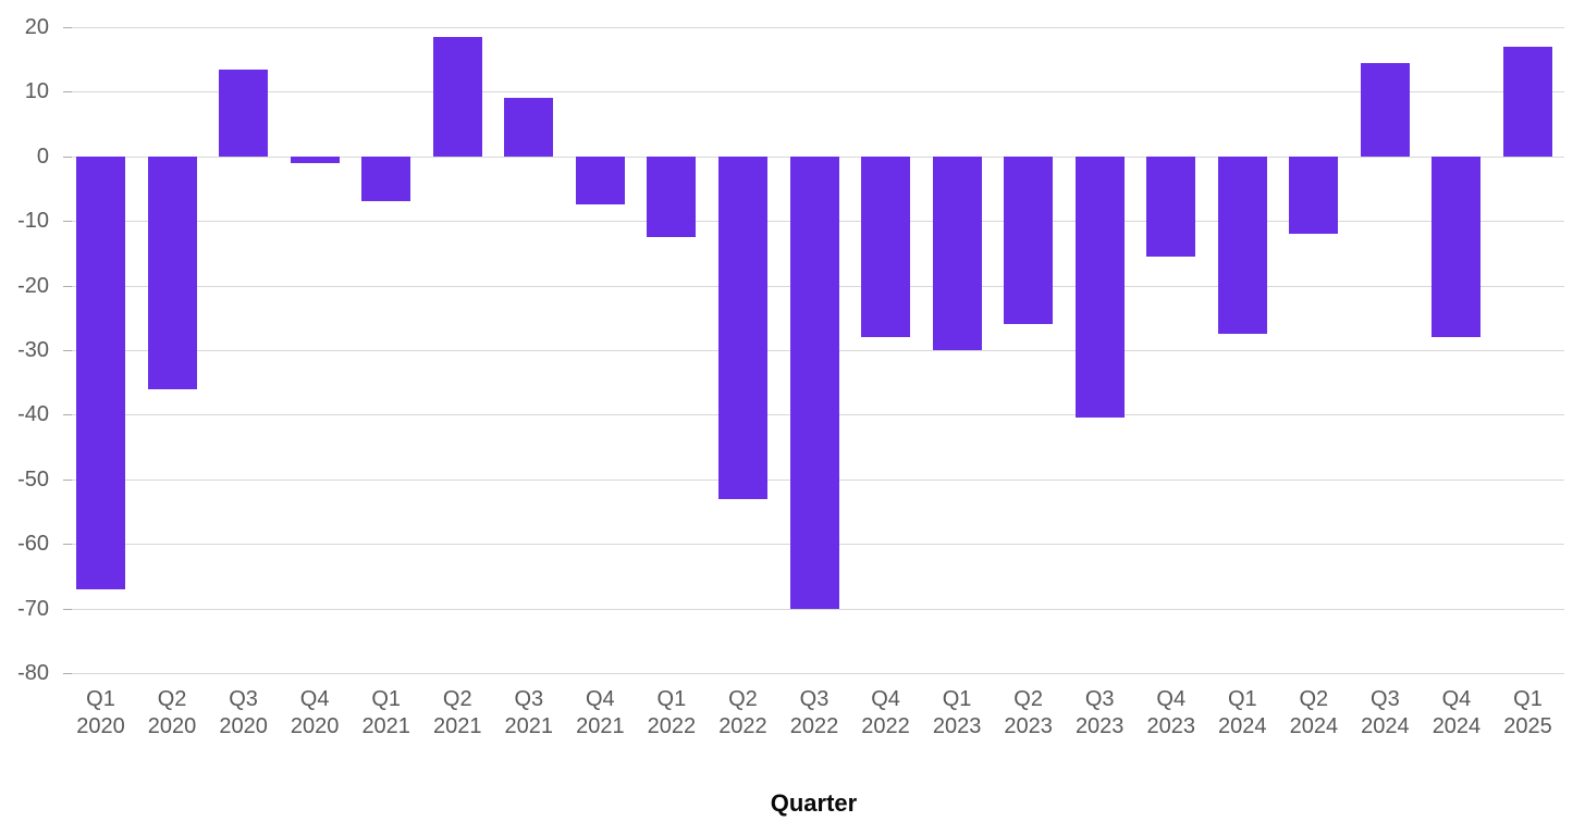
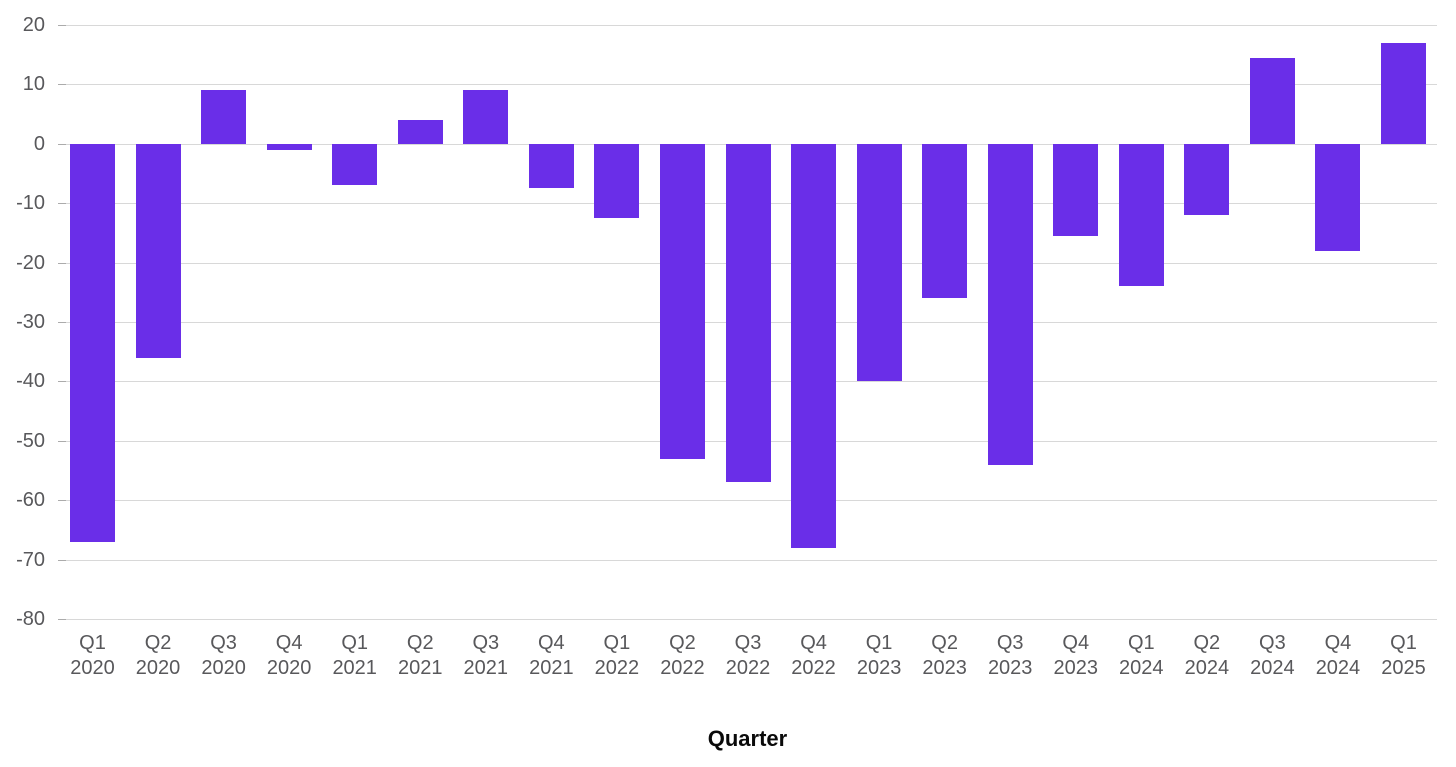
Q3 2020: 14 -> 9
Q2 2021: 18 -> 4
Q3 2022: -70 -> -57
Q4 2022: -28 -> -68
Q1 2023: -30 -> -40
Q3 2023: -40 -> -54
Q1 2024: -28 -> -24
Q4 2024: -28 -> -18
